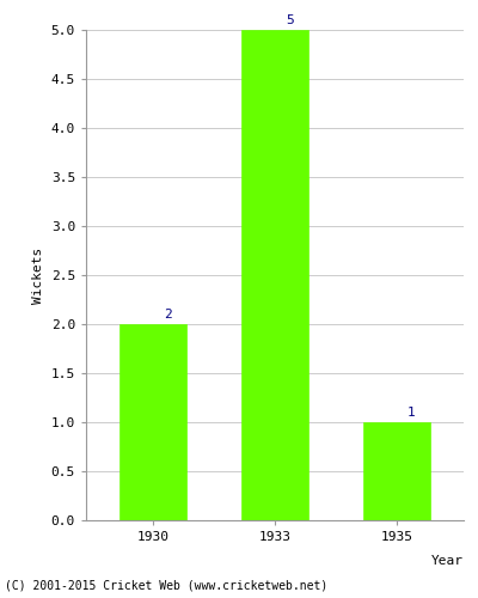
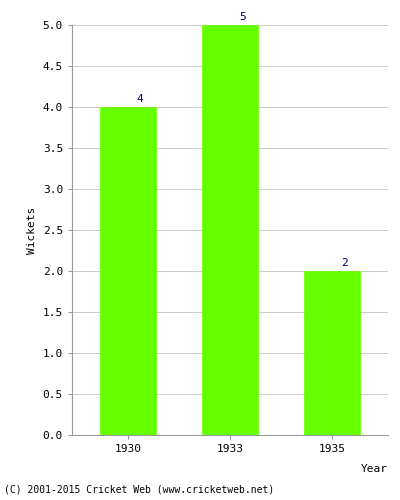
1930: 2 -> 4
1935: 1 -> 2
